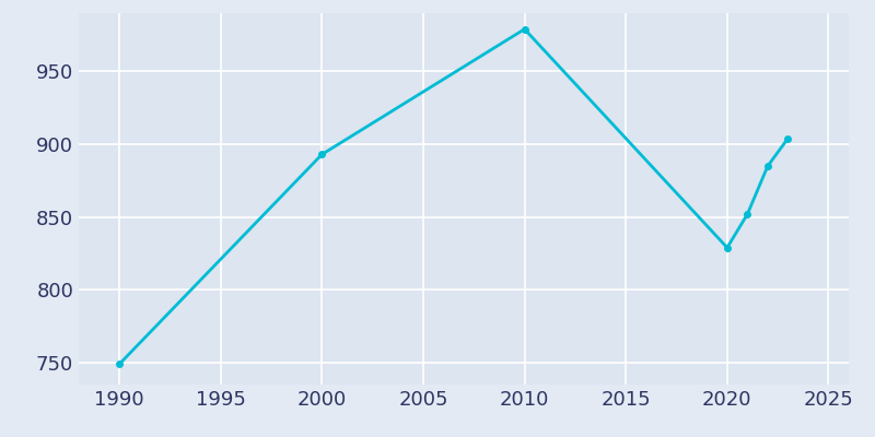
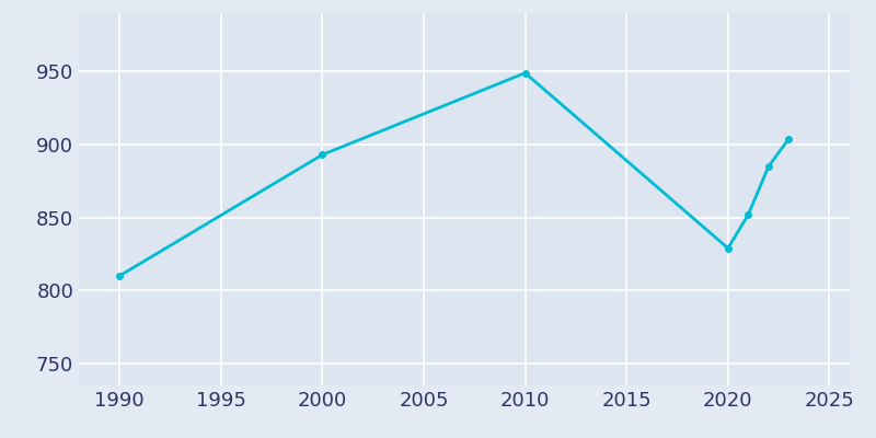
1990: 749 -> 810
2010: 979 -> 949
